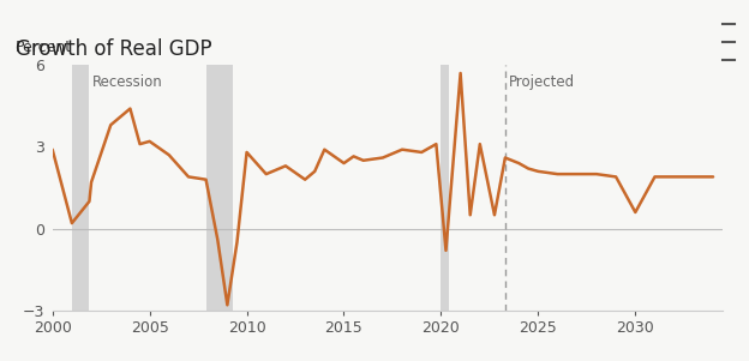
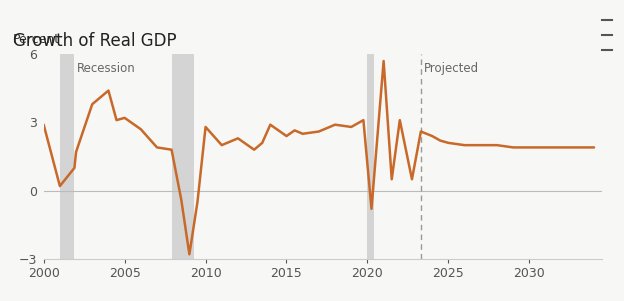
2030: 0.60 -> 1.90
